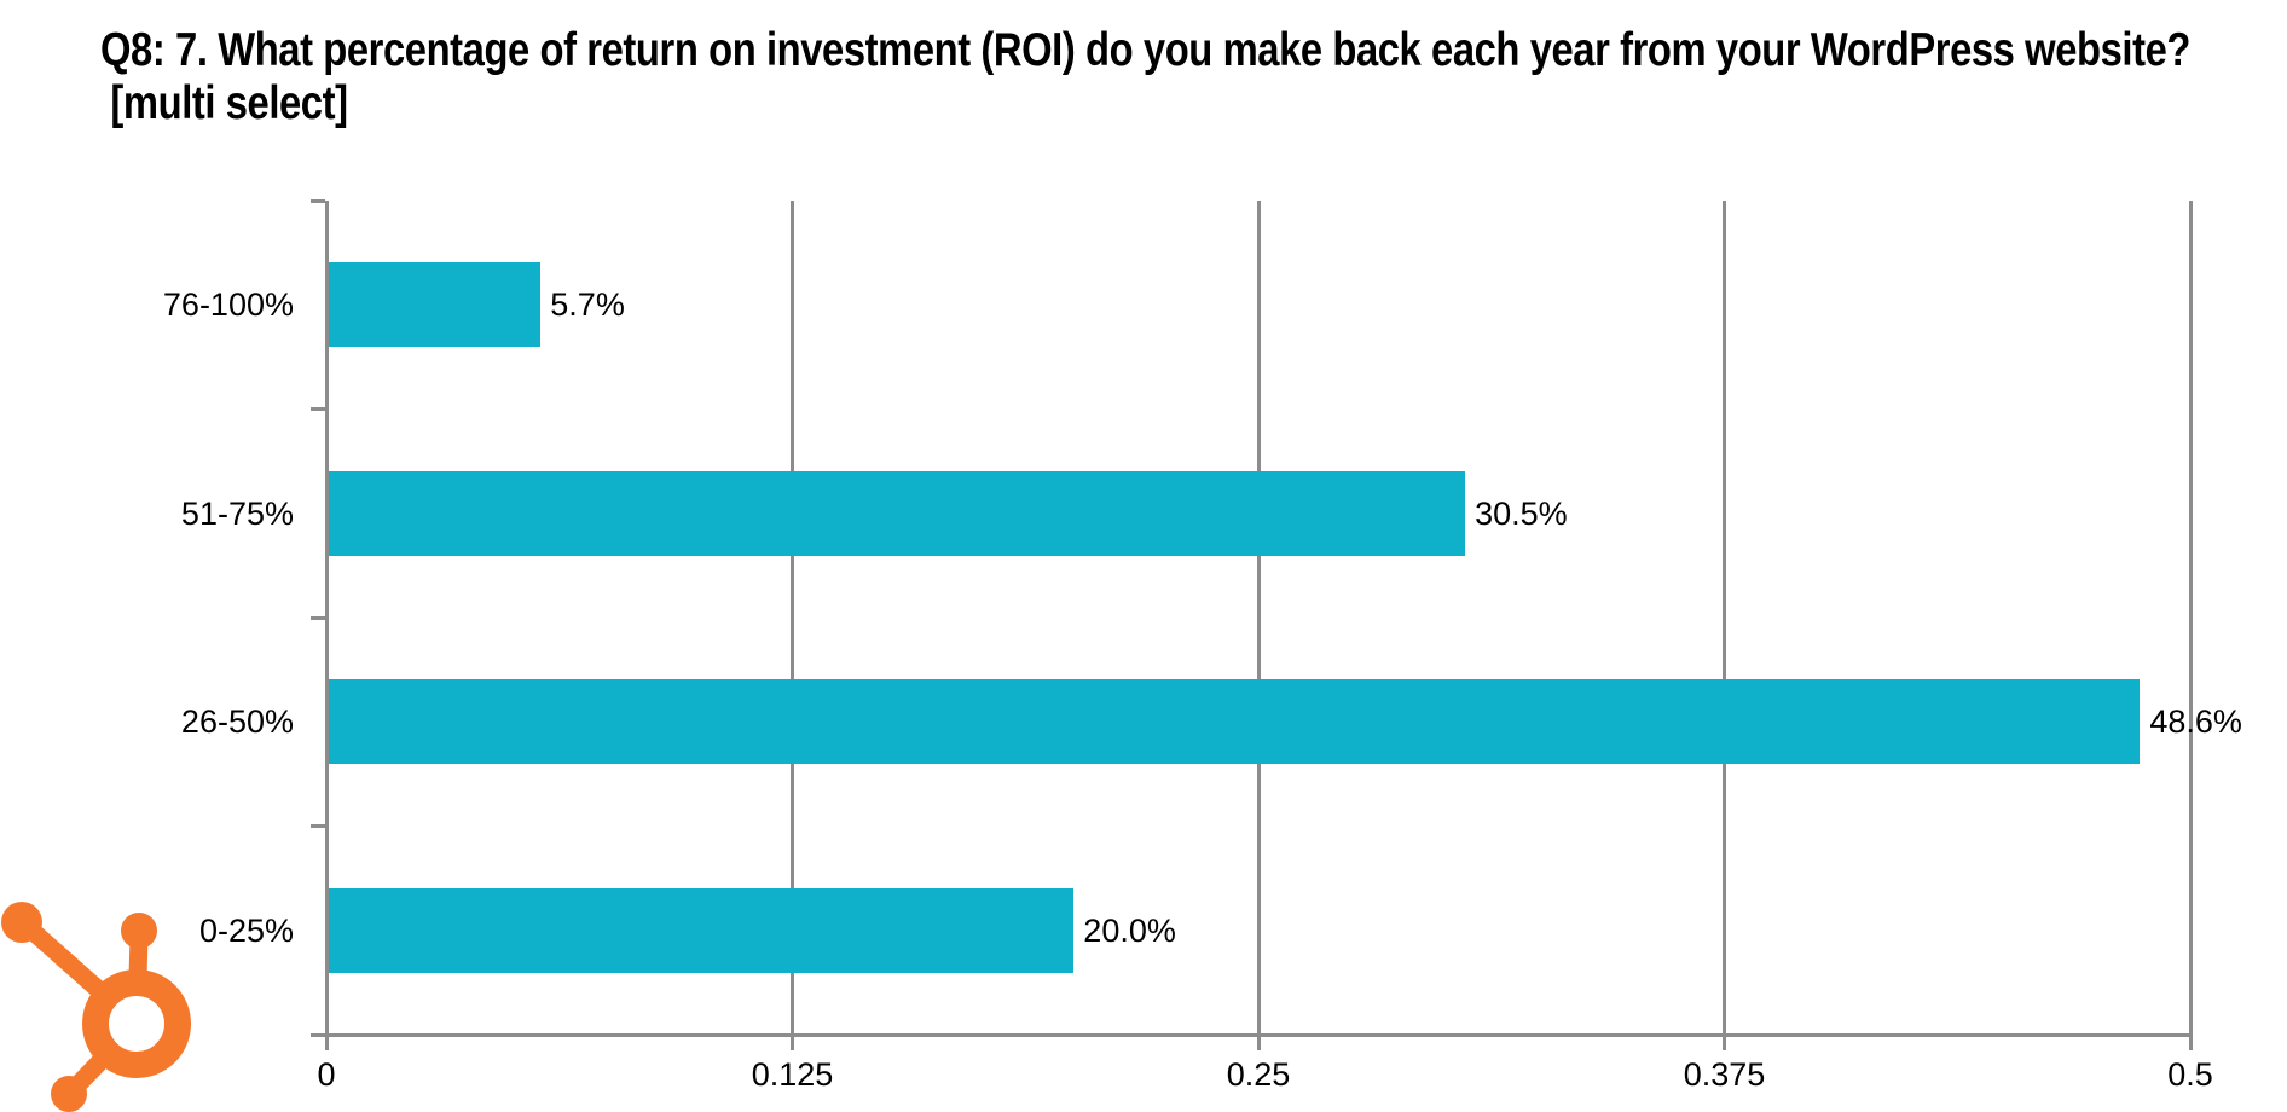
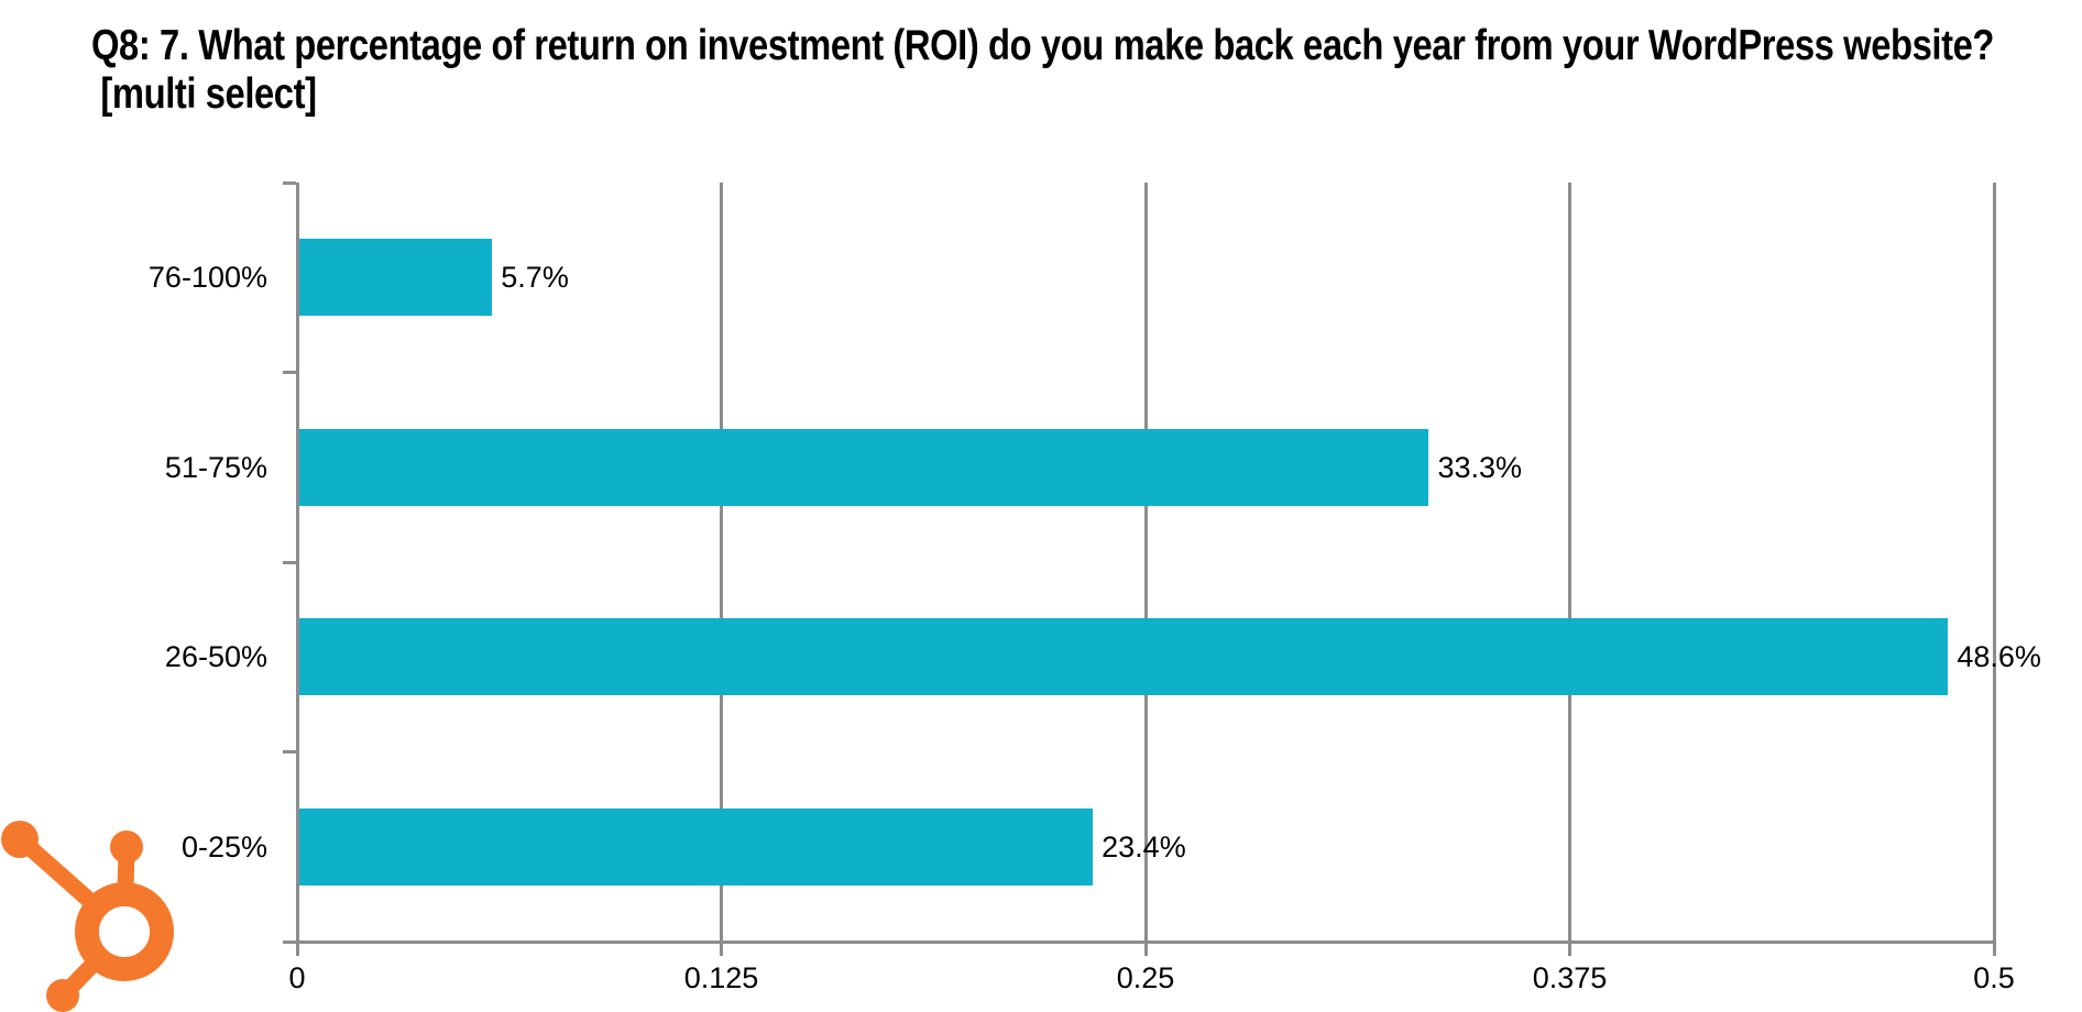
51-75%: 30.5% -> 33.3%
0-25%: 20.0% -> 23.4%
